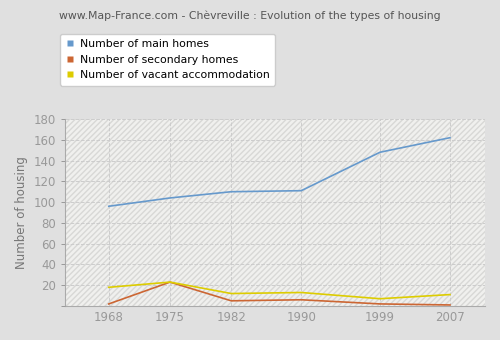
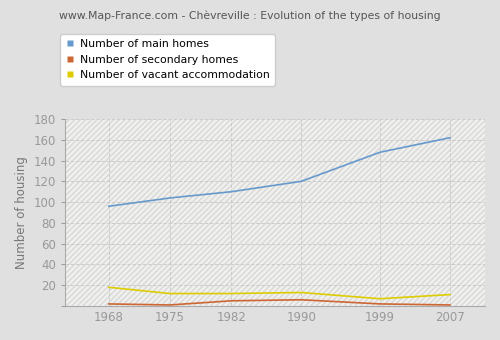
Number of secondary homes/1975: 23 -> 1
Number of vacant accommodation/1975: 23 -> 12
Number of main homes/1990: 111 -> 120
